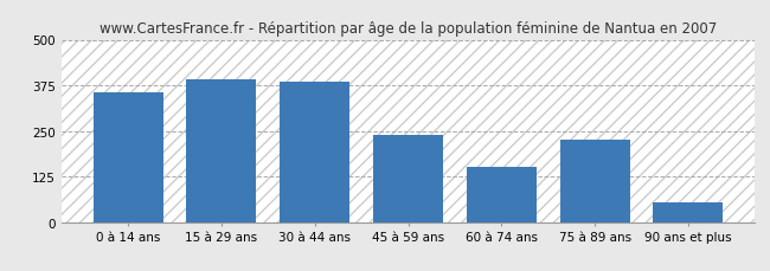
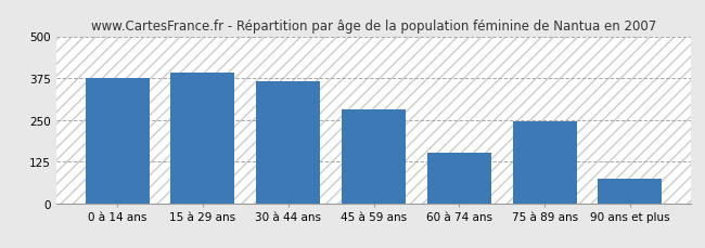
0 à 14 ans: 355 -> 375
30 à 44 ans: 385 -> 365
45 à 59 ans: 240 -> 280
75 à 89 ans: 225 -> 245
90 ans et plus: 55 -> 72
